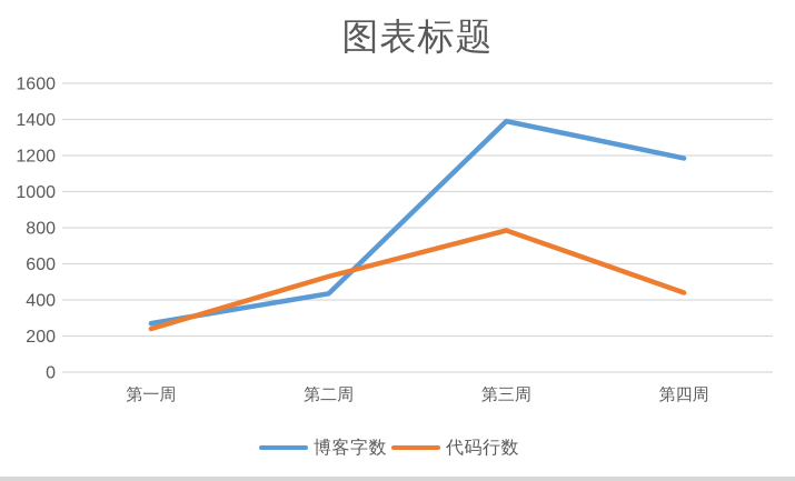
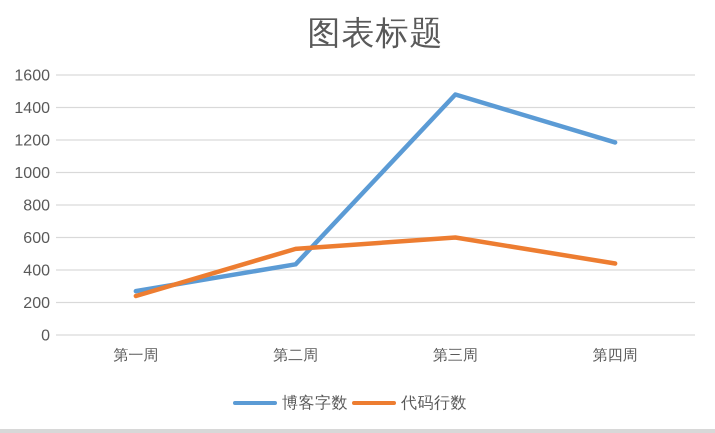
博客字数/第三周: 1390 -> 1480
代码行数/第三周: 780 -> 600
